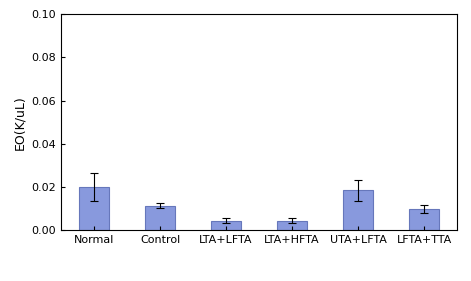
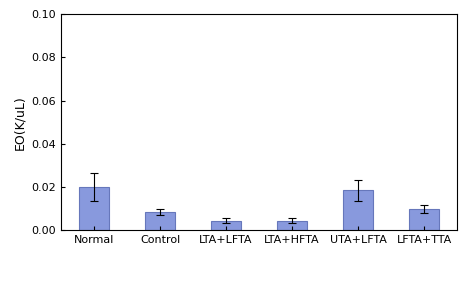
Control: 0.0115 -> 0.0085
